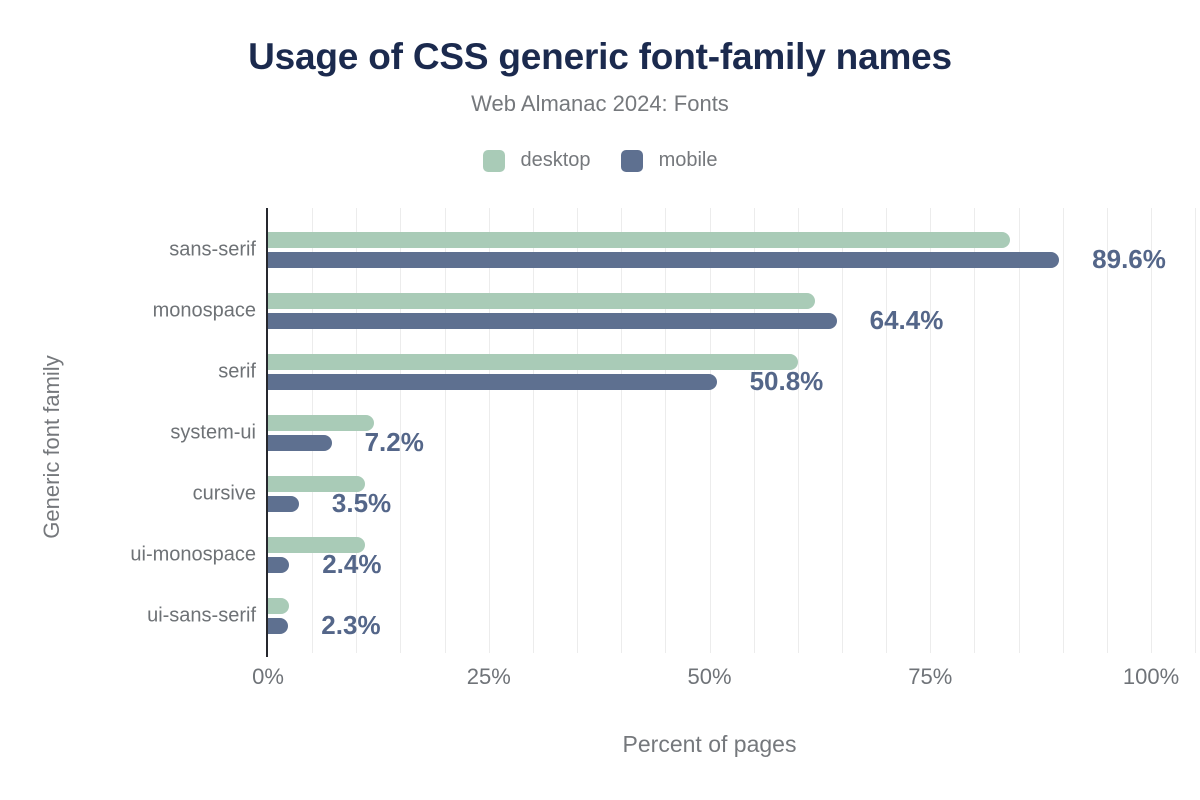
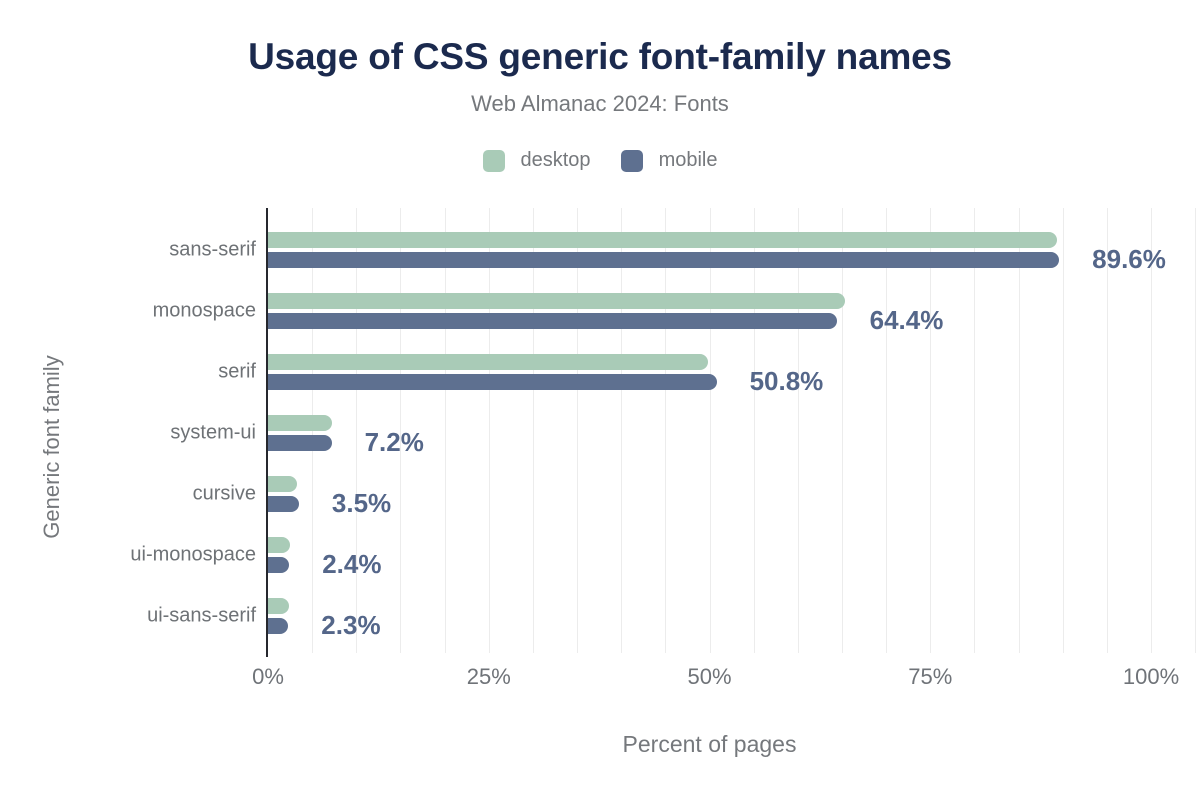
desktop/sans-serif: 84% -> 89%
desktop/monospace: 62% -> 65%
desktop/serif: 60% -> 50%
desktop/system-ui: 12% -> 7%
desktop/cursive: 11% -> 3%
desktop/ui-monospace: 11% -> 2%
